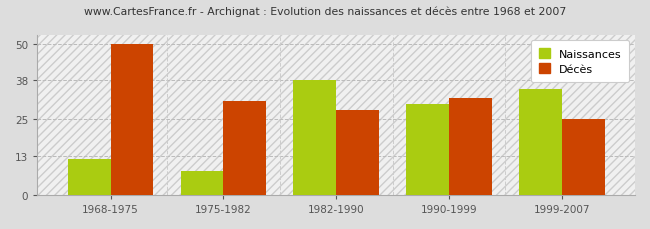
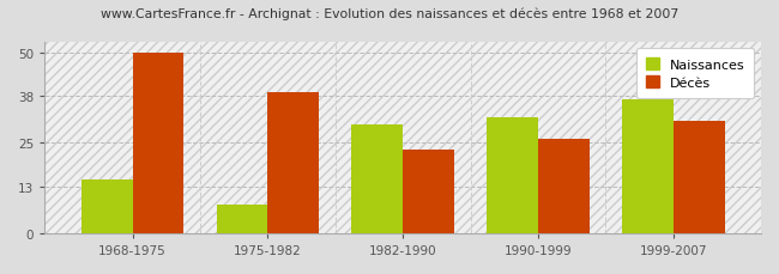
Naissances/1968-1975: 12 -> 15
Décès/1975-1982: 31 -> 39
Naissances/1982-1990: 38 -> 30
Décès/1982-1990: 28 -> 23
Naissances/1990-1999: 30 -> 32
Décès/1990-1999: 32 -> 26
Naissances/1999-2007: 35 -> 37
Décès/1999-2007: 25 -> 31
